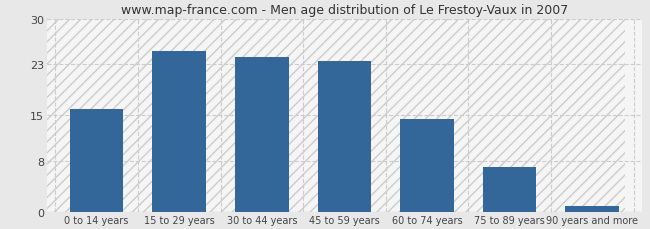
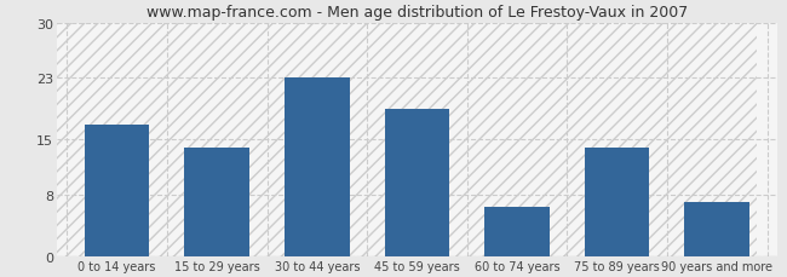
0 to 14 years: 16.0 -> 17.0
15 to 29 years: 25.0 -> 14.0
30 to 44 years: 24.0 -> 23.0
45 to 59 years: 23.5 -> 19.0
60 to 74 years: 14.5 -> 6.4
75 to 89 years: 7.0 -> 14.0
90 years and more: 1.0 -> 7.0
